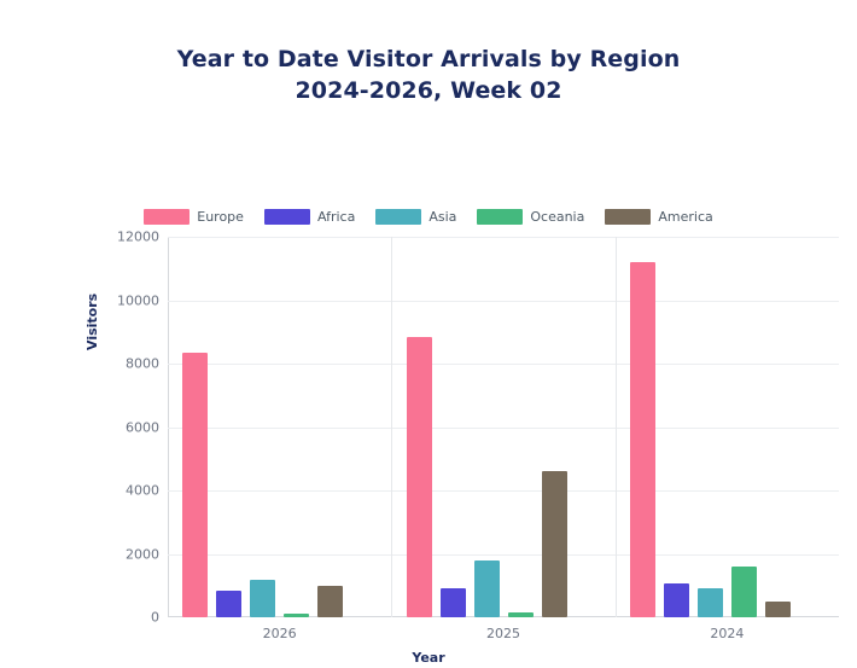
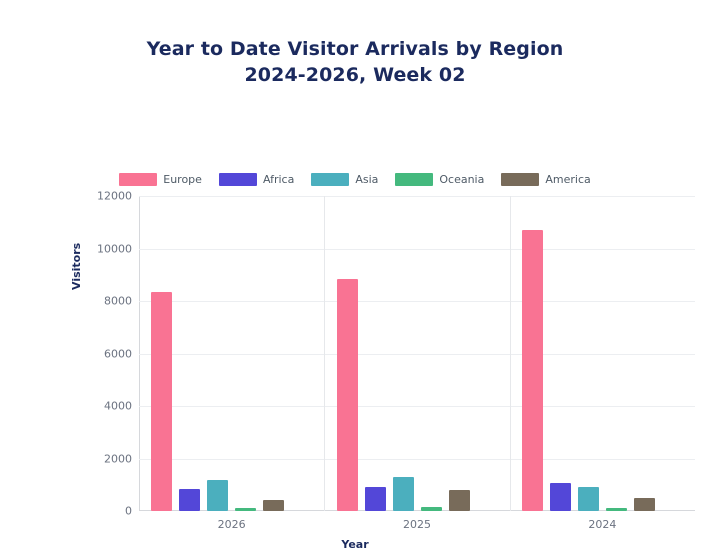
America/2026: 1000 -> 400
Asia/2025: 1800 -> 1300
America/2025: 4600 -> 800
Europe/2024: 11200 -> 10700
Oceania/2024: 1600 -> 100
